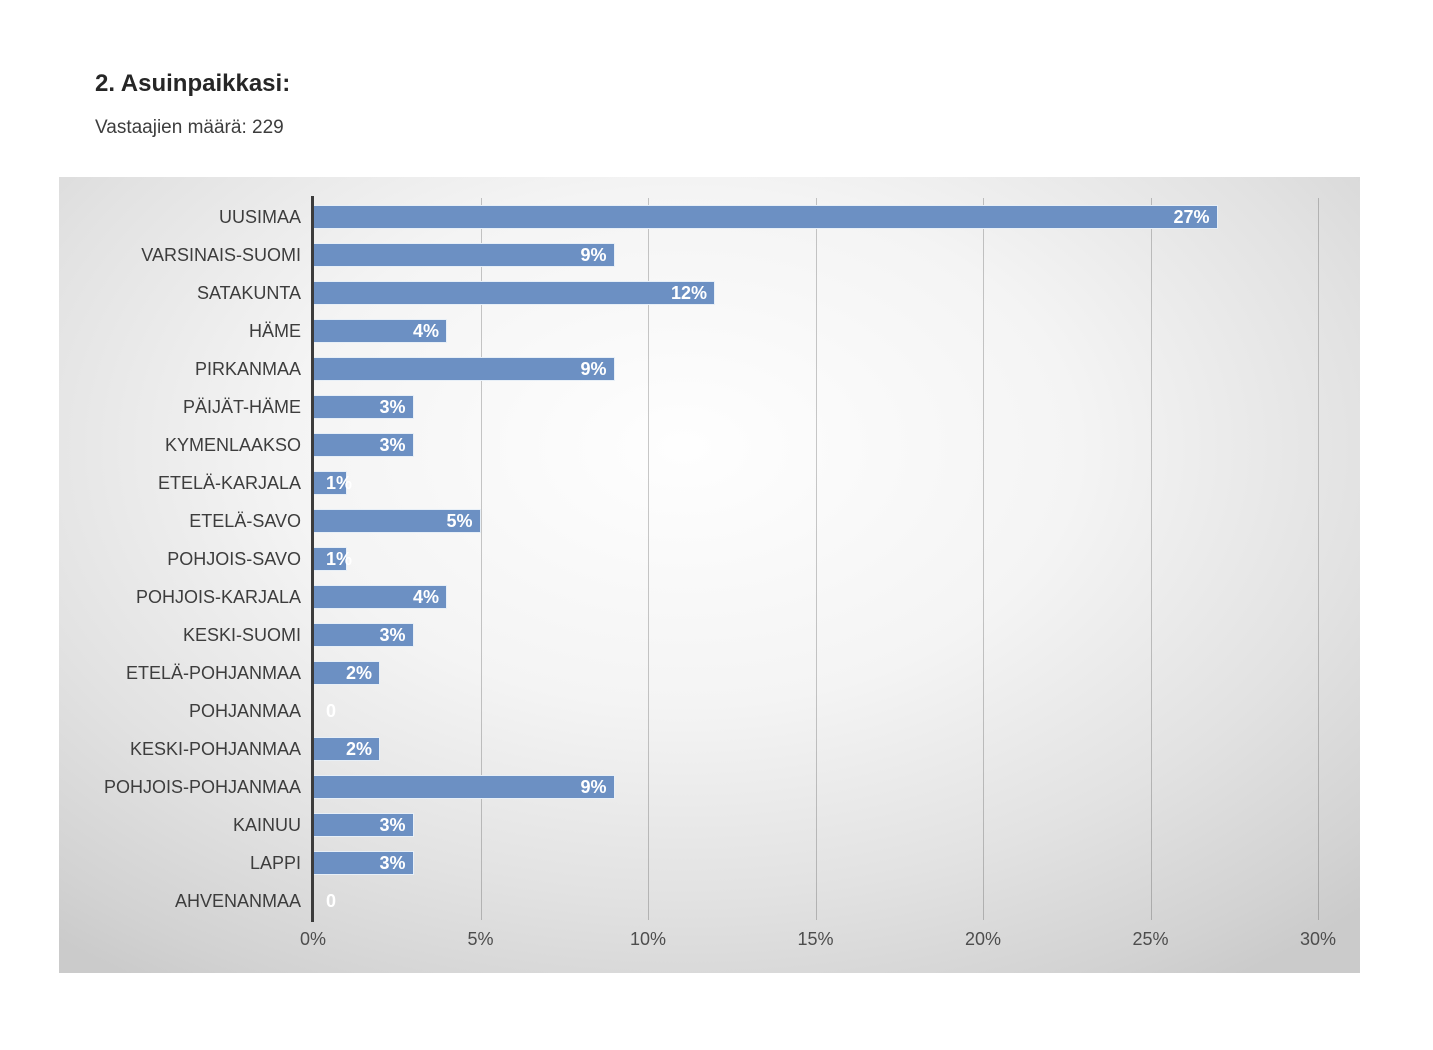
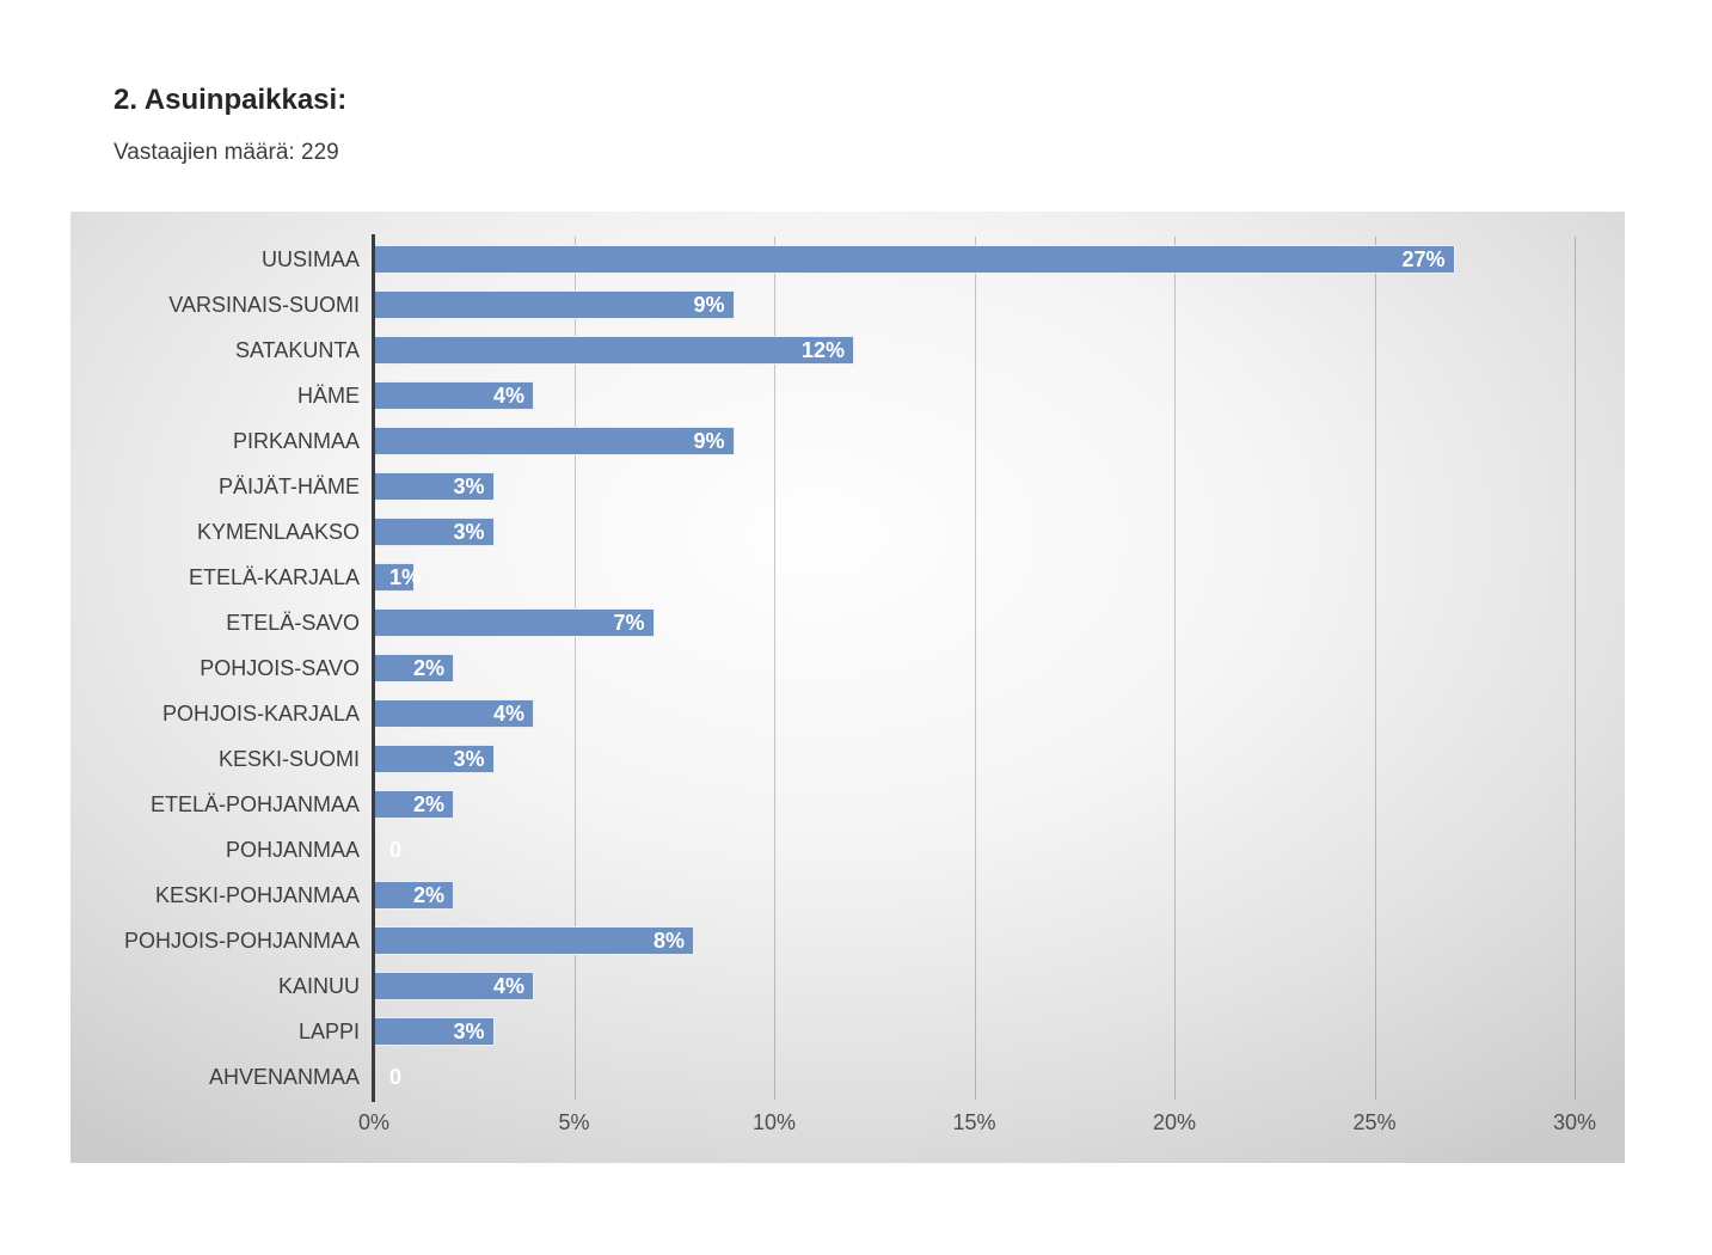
ETELÄ-SAVO: 5% -> 7%
POHJOIS-SAVO: 1% -> 2%
POHJOIS-POHJANMAA: 9% -> 8%
KAINUU: 3% -> 4%
